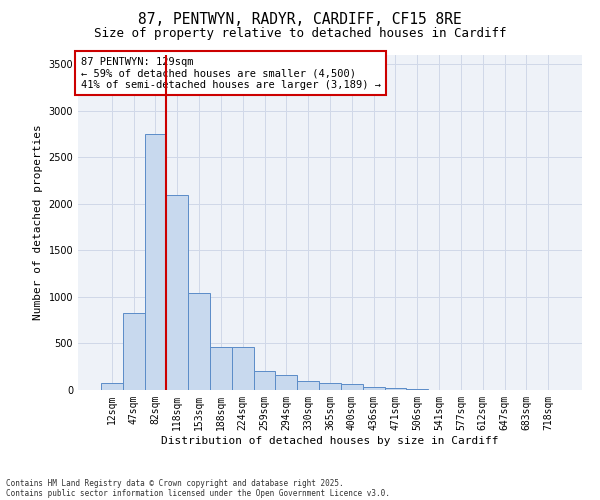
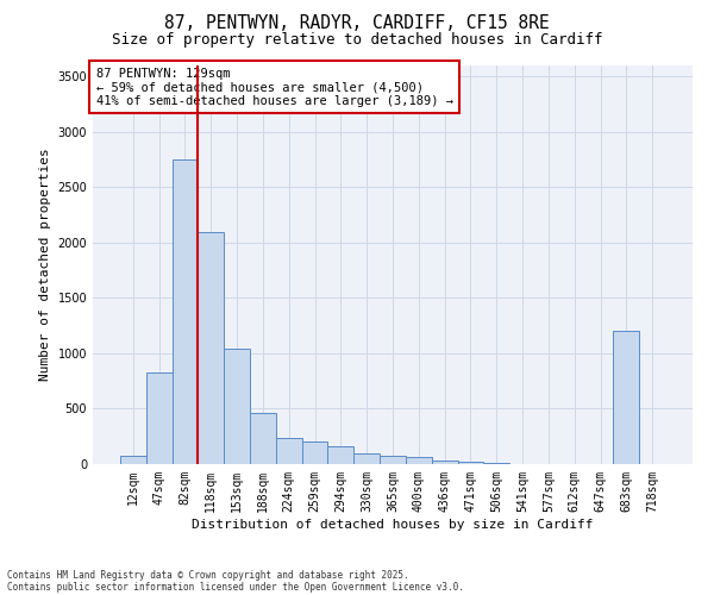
224sqm: 460 -> 240
683sqm: 0 -> 1200
